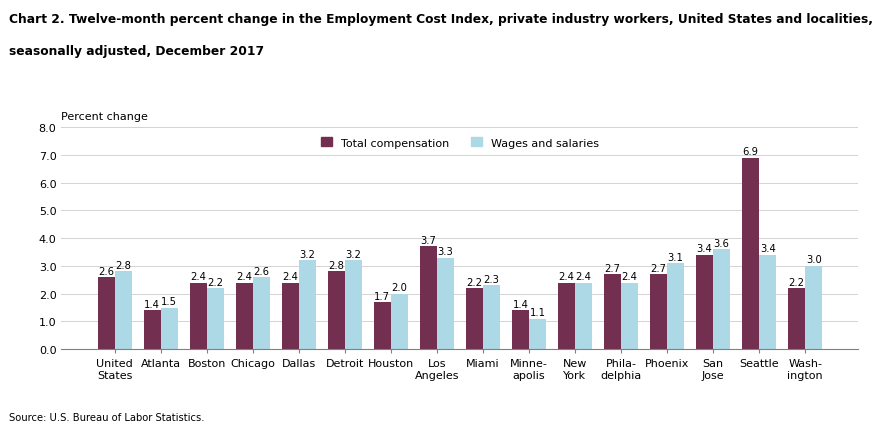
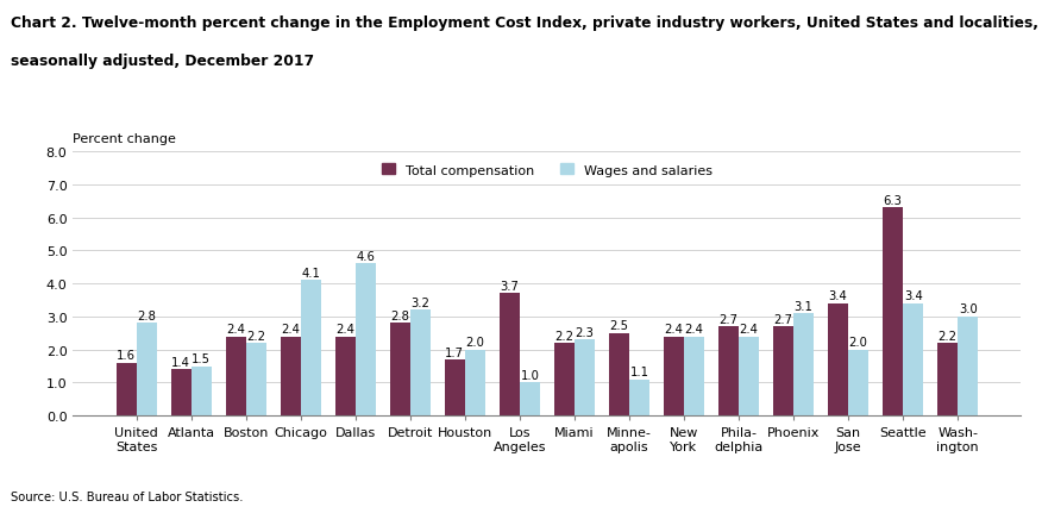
Total compensation/United States: 2.6 -> 1.6
Wages and salaries/Chicago: 2.6 -> 4.1
Wages and salaries/Dallas: 3.2 -> 4.6
Wages and salaries/Los Angeles: 3.3 -> 1.0
Total compensation/Minne- apolis: 1.4 -> 2.5
Wages and salaries/San Jose: 3.6 -> 2.0
Total compensation/Seattle: 6.9 -> 6.3
